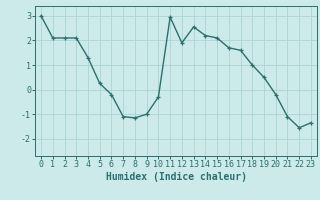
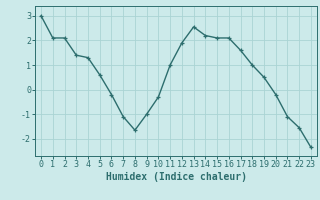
3: 2.10 -> 1.40
5: 0.25 -> 0.60
8: -1.15 -> -1.65
11: 2.95 -> 1.00
16: 1.70 -> 2.10
23: -1.35 -> -2.35
